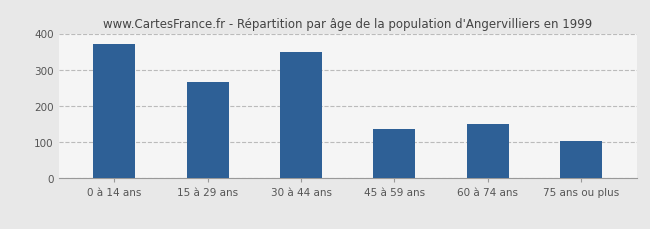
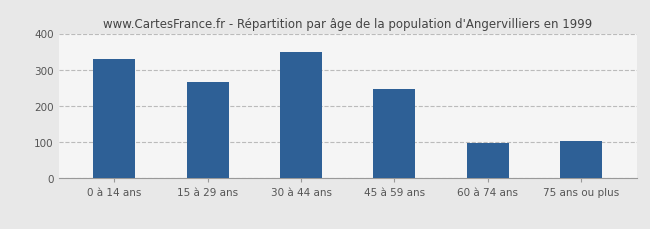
0 à 14 ans: 370 -> 330
45 à 59 ans: 135 -> 248
60 à 74 ans: 150 -> 97
